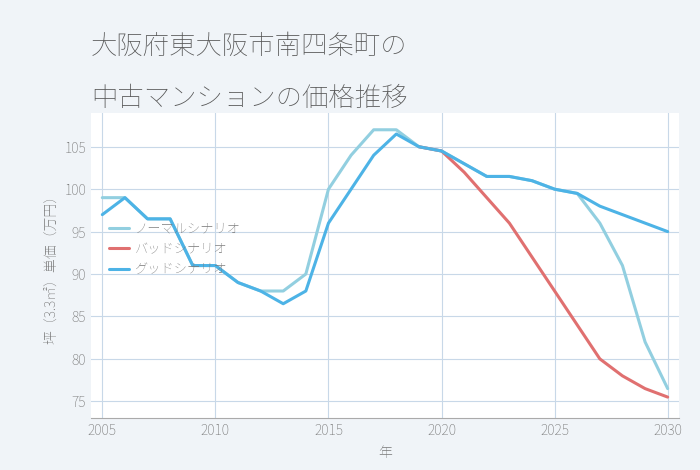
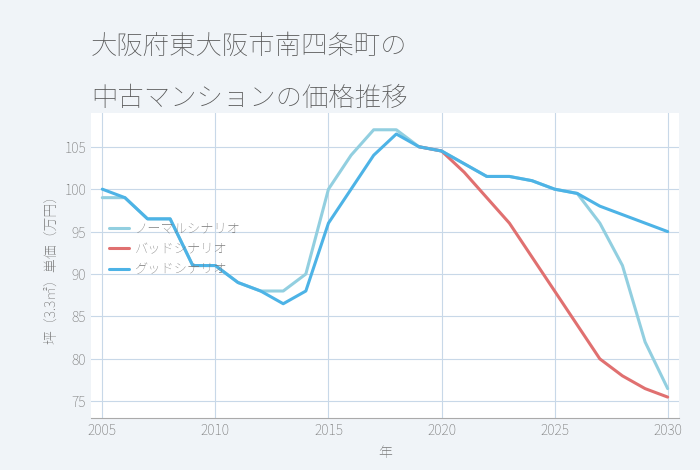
グッドシナリオ/2005: 97.0 -> 100.0
